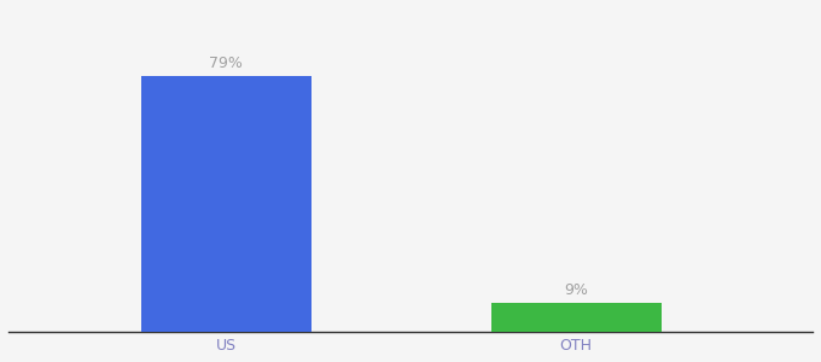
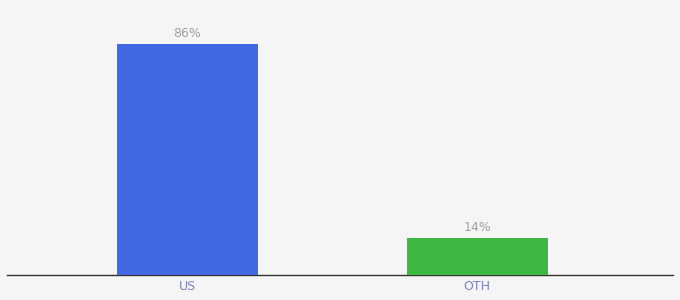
US: 79% -> 86%
OTH: 9% -> 14%
